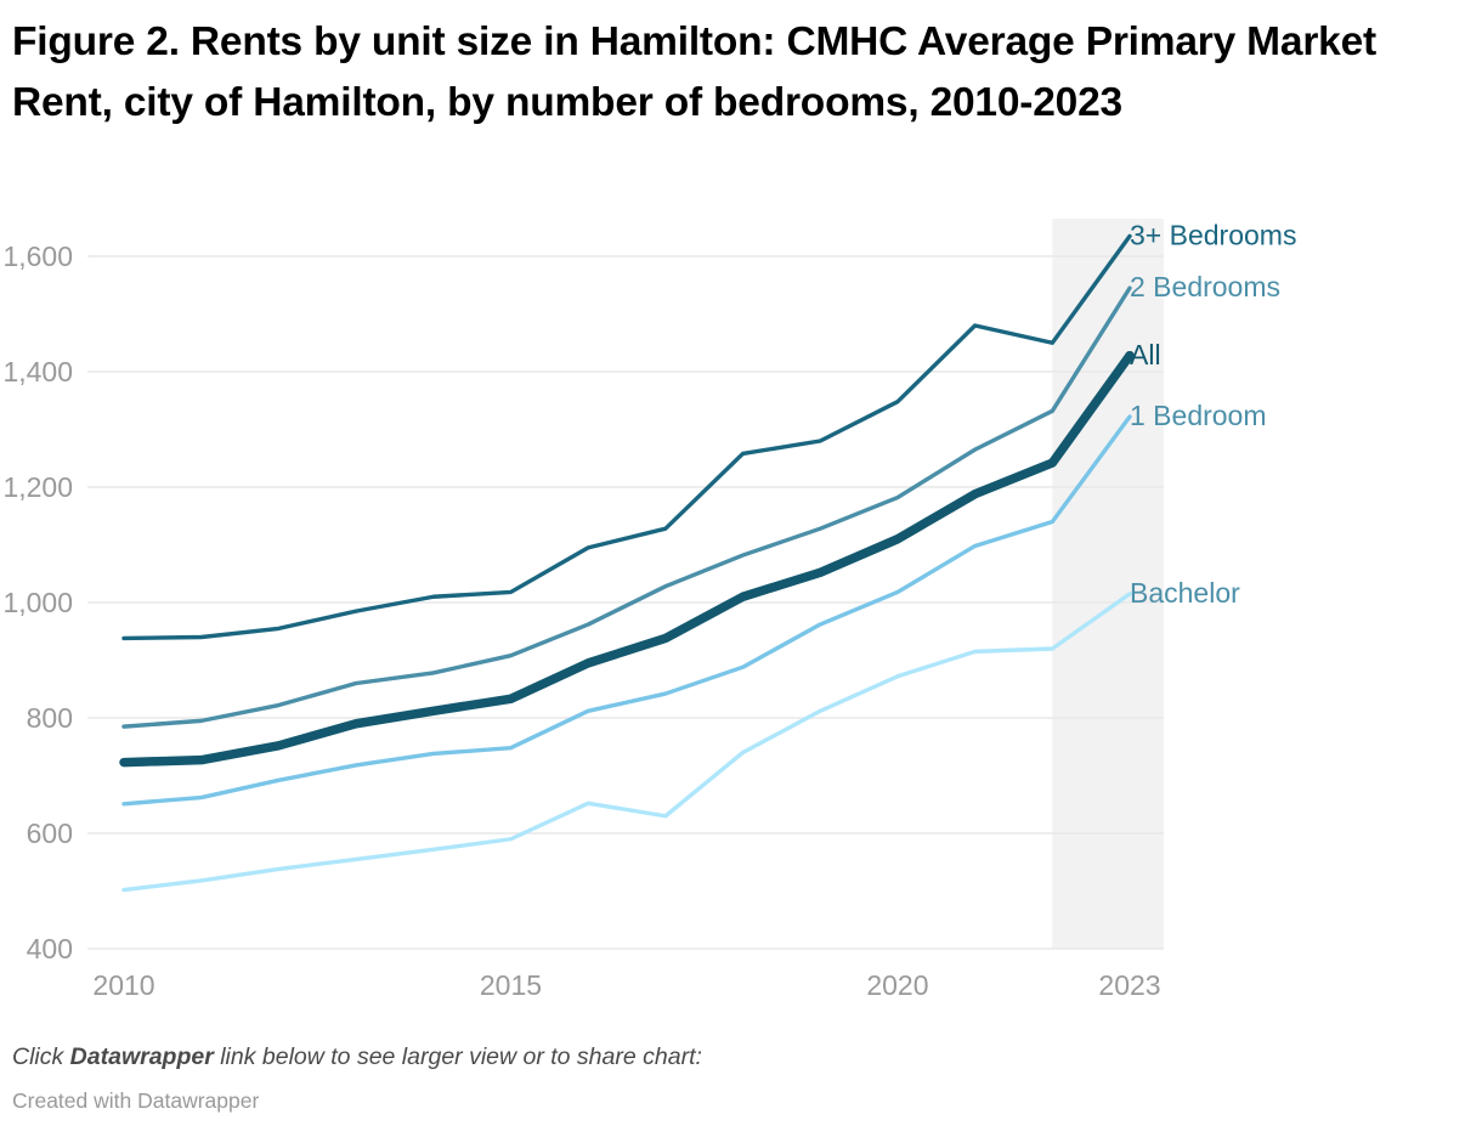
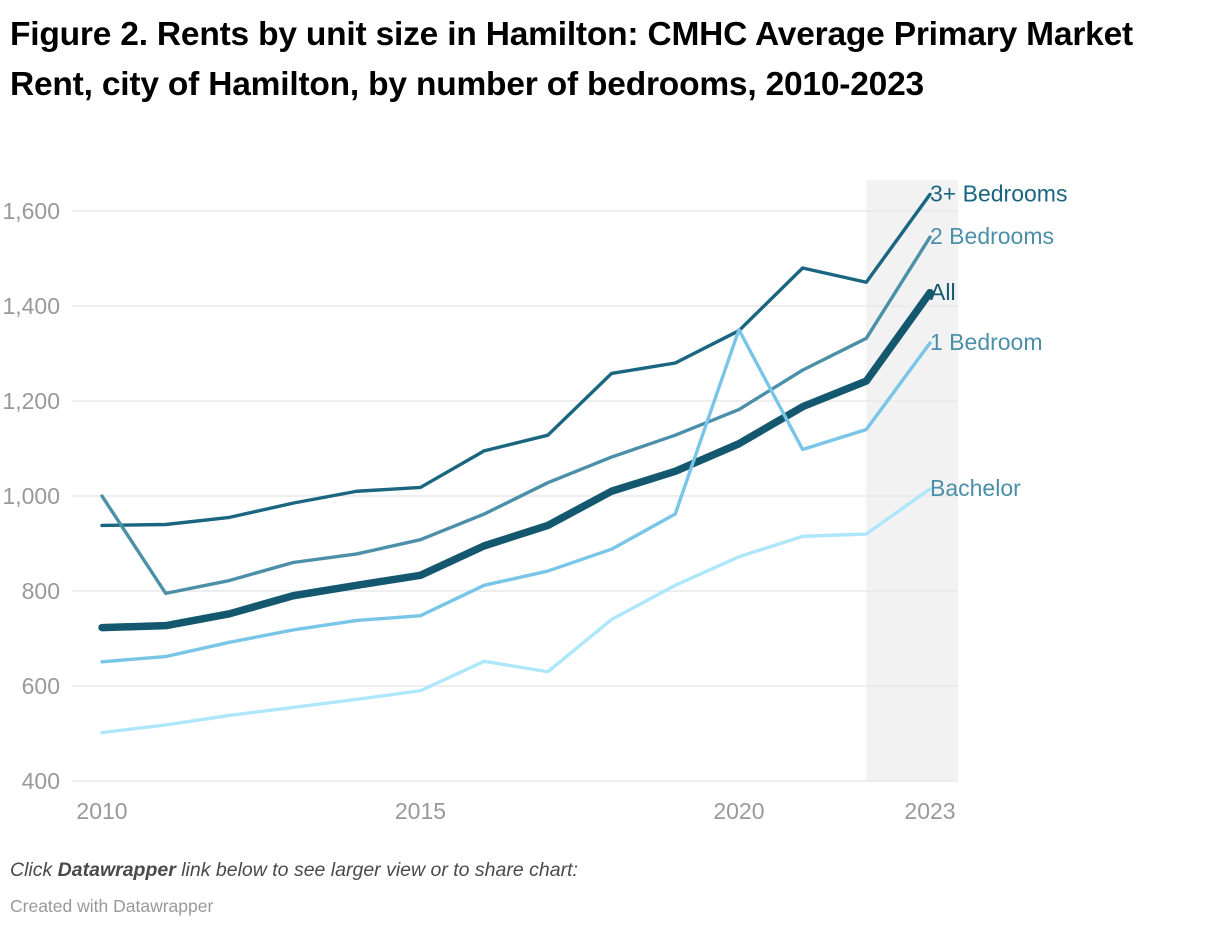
2 Bedrooms/2010: 780 -> 1000
1 Bedroom/2020: 1020 -> 1350
